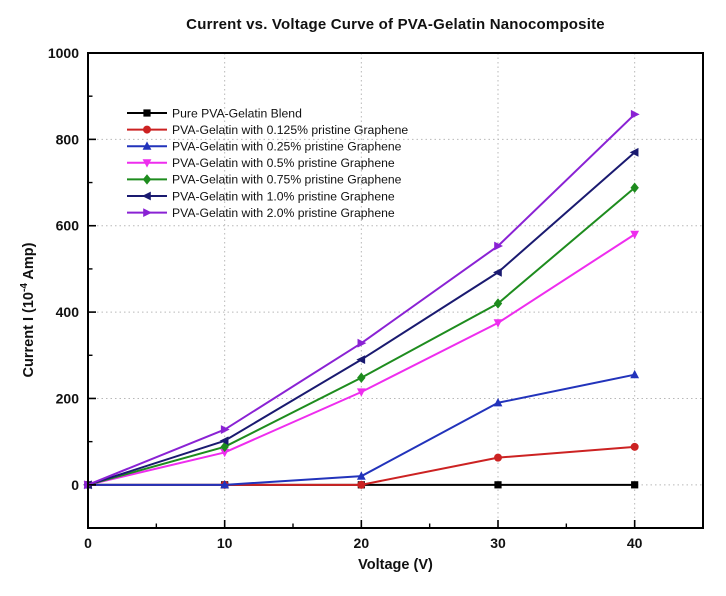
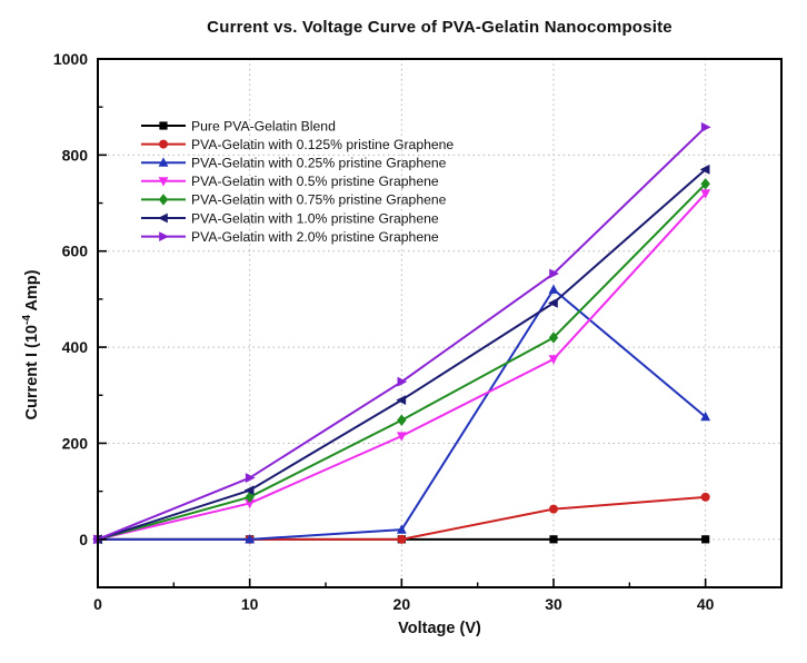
PVA-Gelatin with 0.25% pristine Graphene/30: 190 -> 520
PVA-Gelatin with 0.5% pristine Graphene/40: 580 -> 720
PVA-Gelatin with 0.75% pristine Graphene/40: 690 -> 740
